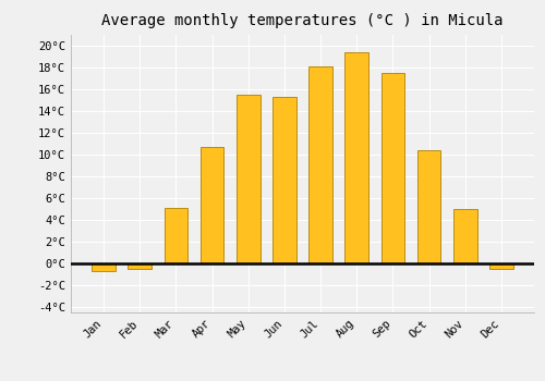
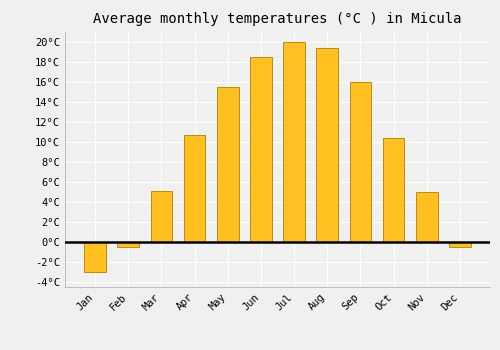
Jan: -0.7°C -> -3.0°C
Jun: 15.3°C -> 18.5°C
Jul: 18.1°C -> 20.0°C
Sep: 17.5°C -> 16.0°C
